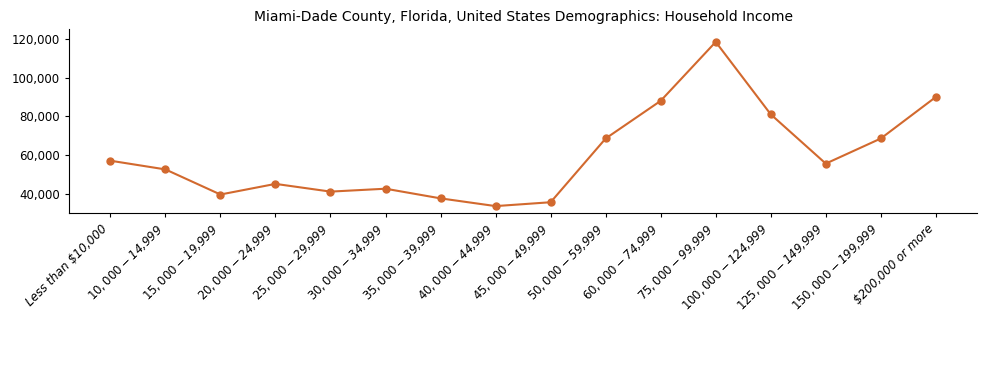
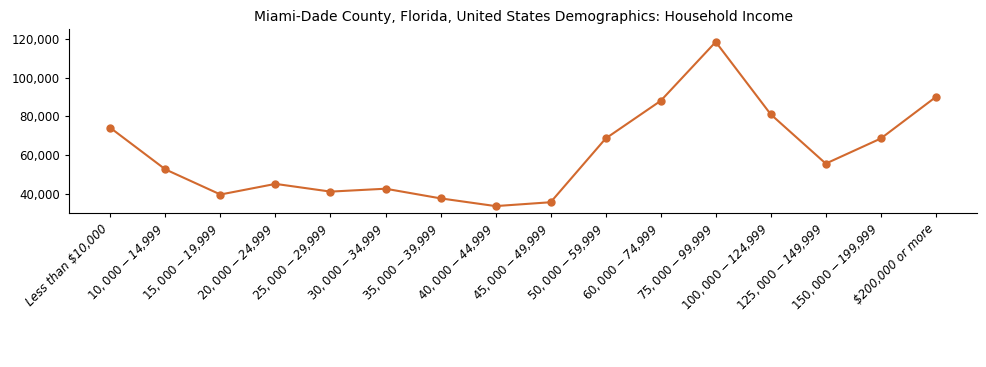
Less than $10,000: 57,000 -> 74,000
